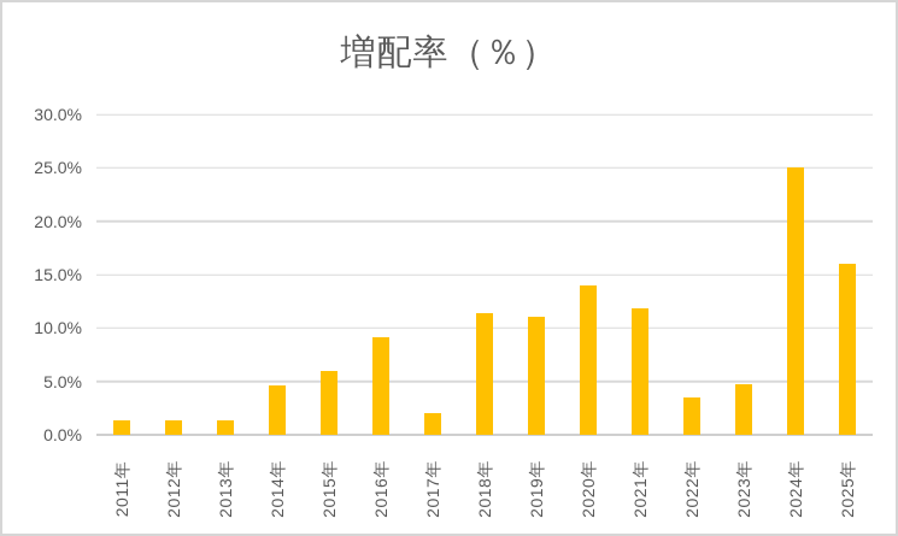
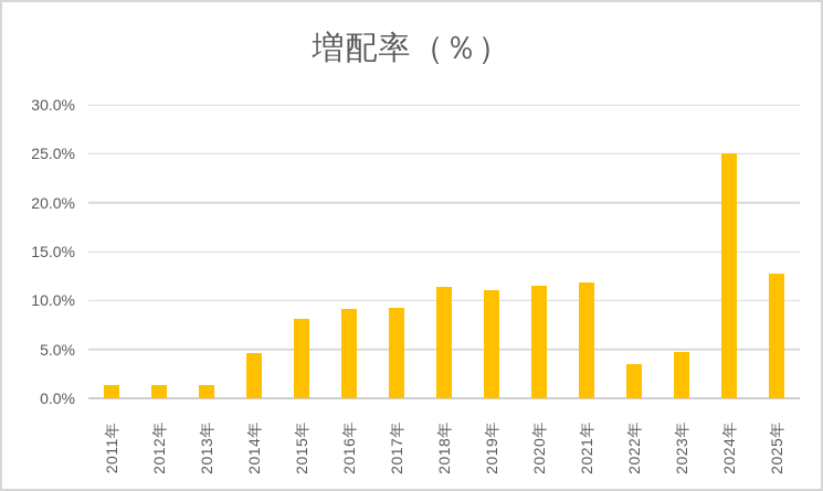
2015年: 6% -> 8%
2017年: 2% -> 9%
2020年: 14% -> 12%
2025年: 16% -> 13%
